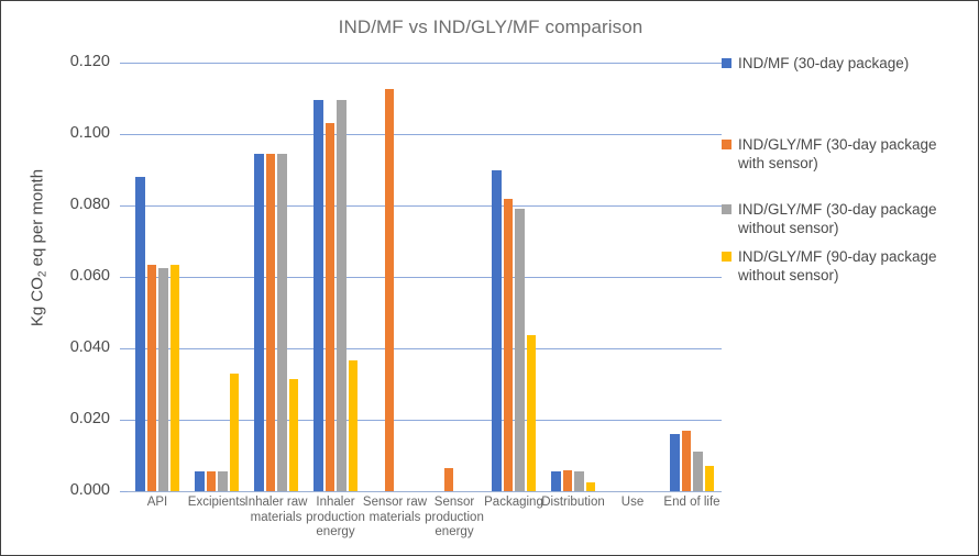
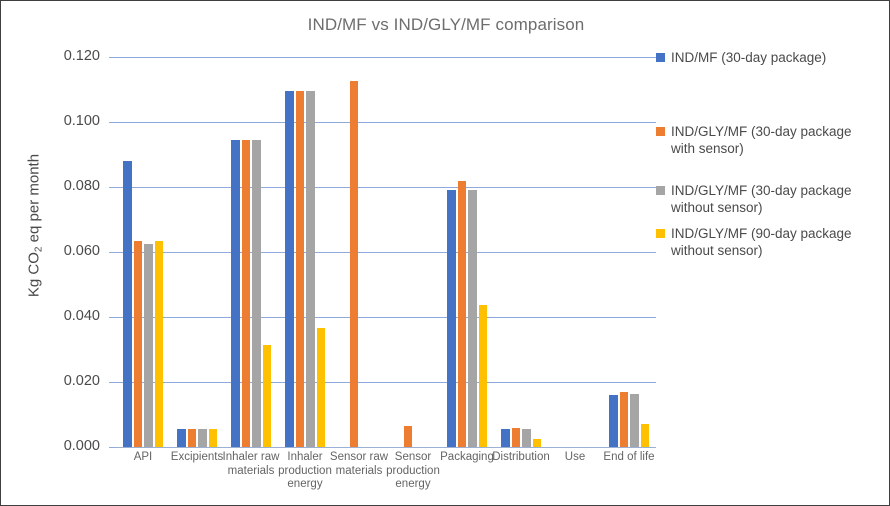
IND/GLY/MF (90-day package without sensor)/Excipients: 0.033 -> 0.005
IND/GLY/MF (30-day package with sensor)/Inhaler production energy: 0.103 -> 0.110
IND/MF (30-day package)/Packaging: 0.090 -> 0.079
IND/GLY/MF (30-day package without sensor)/End of life: 0.011 -> 0.016
